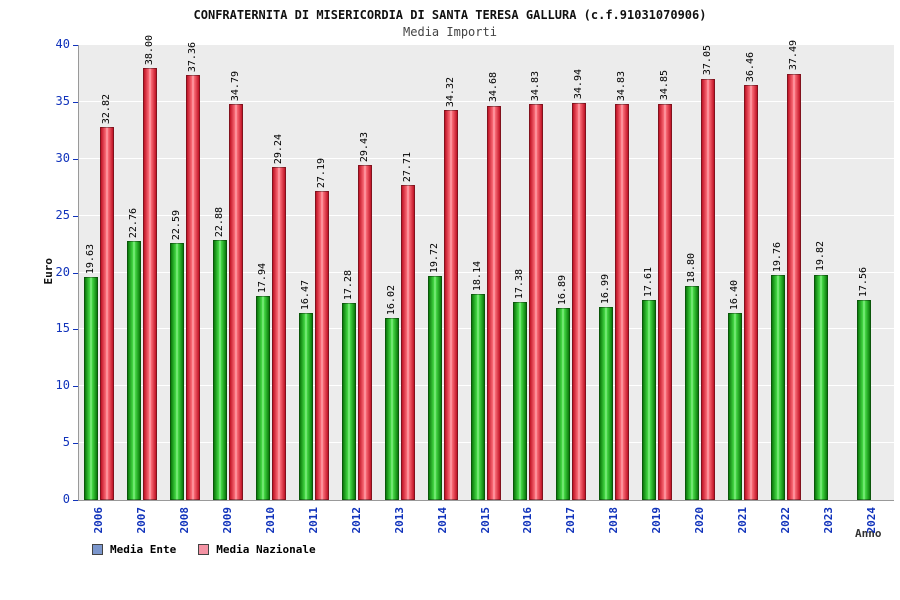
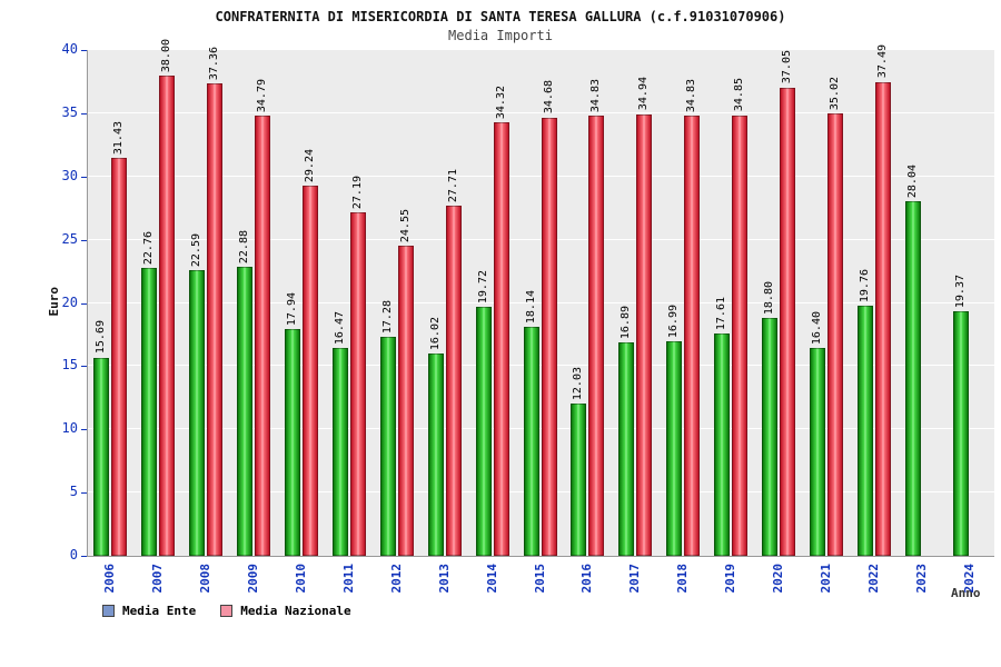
Media Ente/2006: 19.63 -> 15.69
Media Nazionale/2006: 32.82 -> 31.43
Media Nazionale/2012: 29.43 -> 24.55
Media Ente/2016: 17.38 -> 12.03
Media Nazionale/2021: 36.46 -> 35.02
Media Ente/2023: 19.82 -> 28.04
Media Ente/2024: 17.56 -> 19.37
